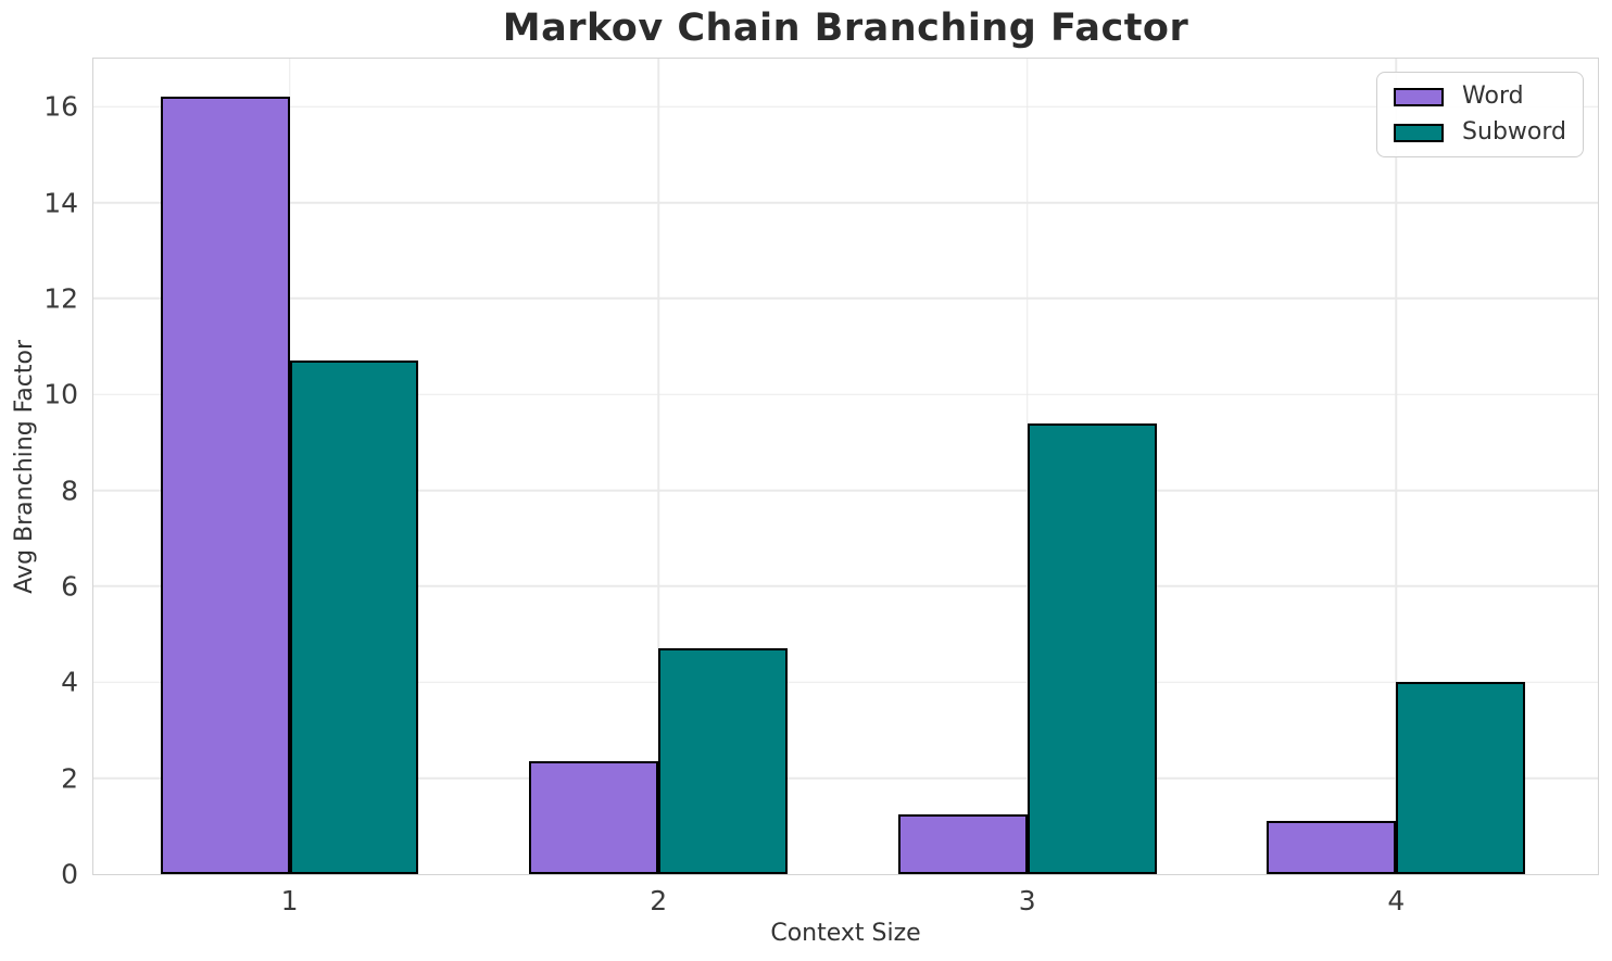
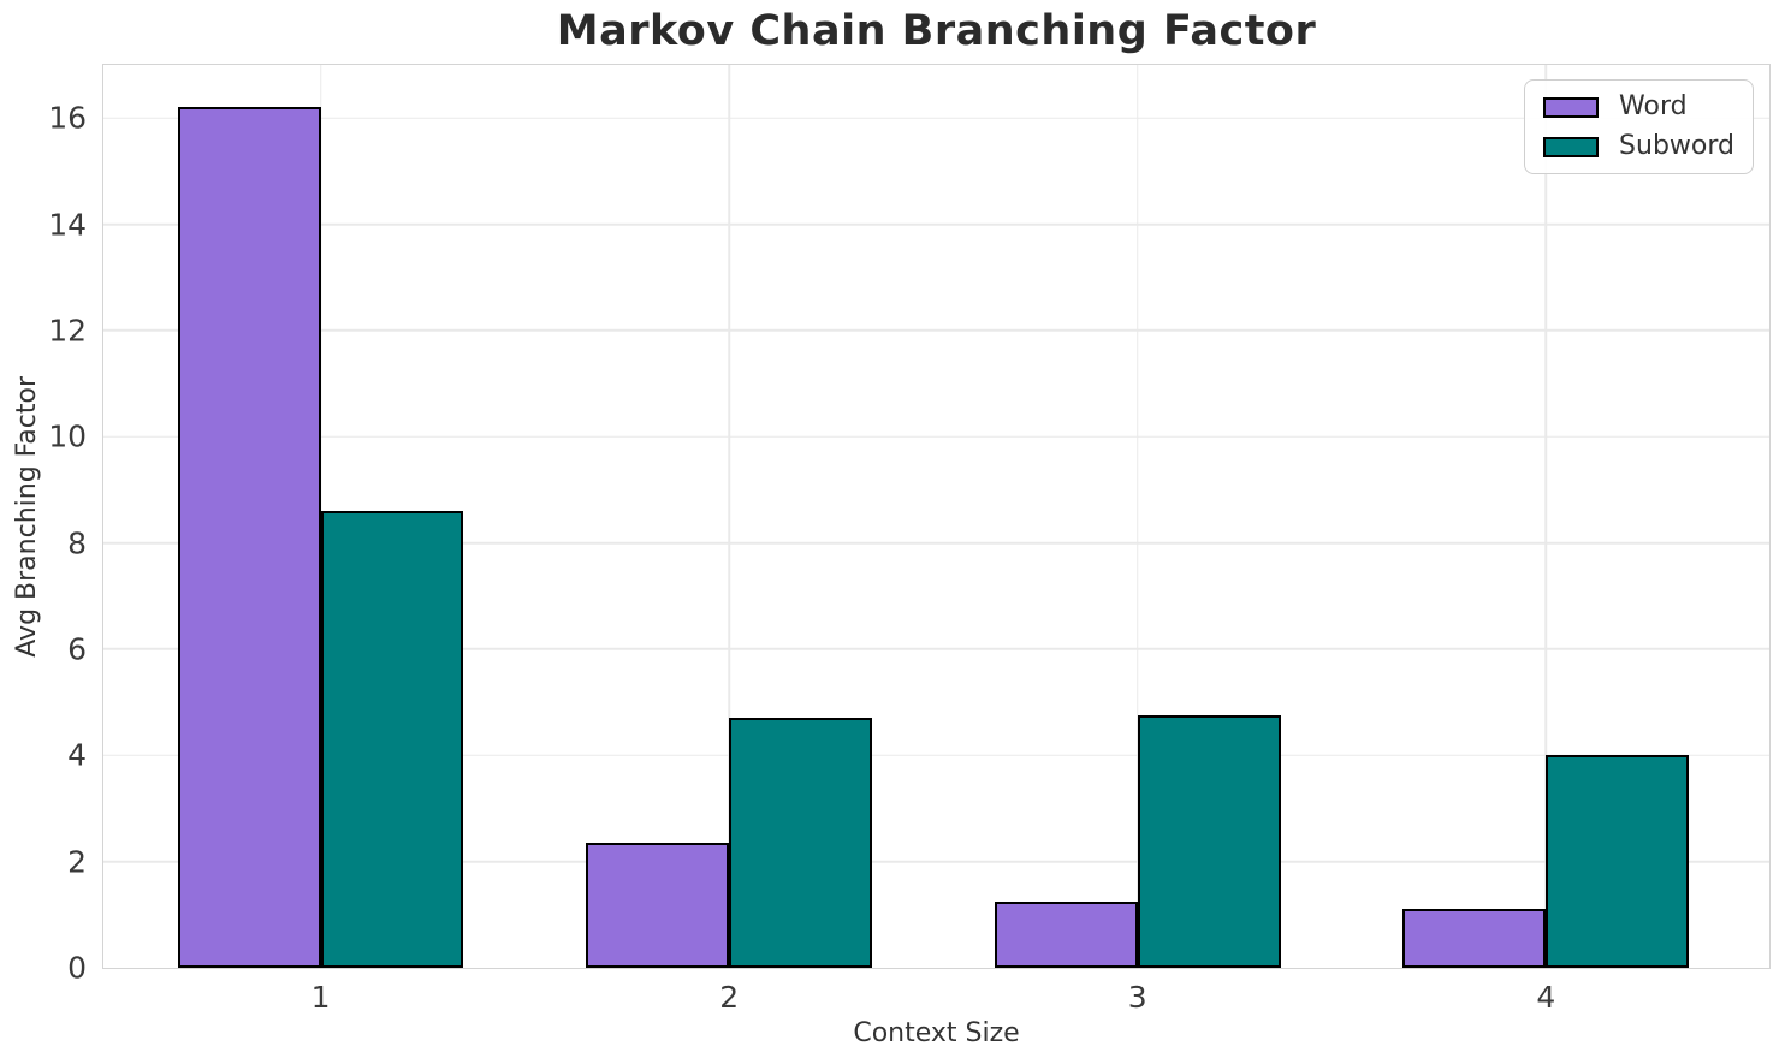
Subword/1: 10.7 -> 8.6
Subword/3: 9.4 -> 4.8
